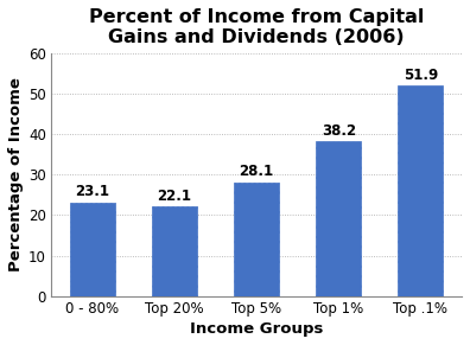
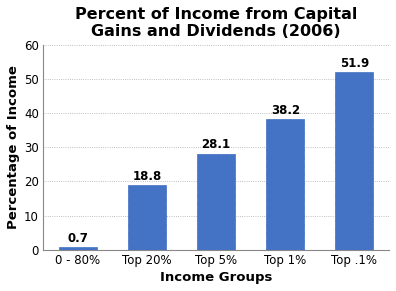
0 - 80%: 23.1 -> 0.7
Top 20%: 22.1 -> 18.8
